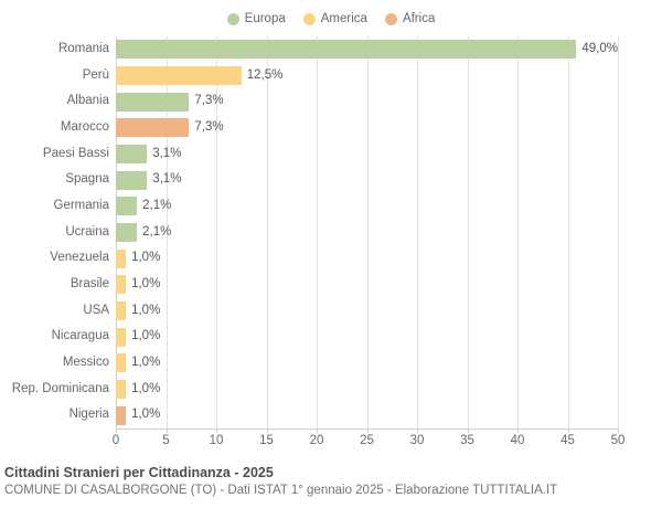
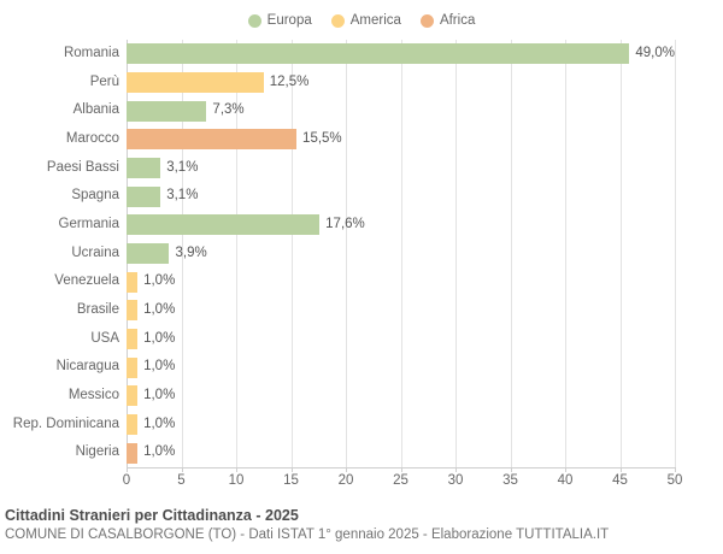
Marocco: 7,3% -> 15,5%
Germania: 2,1% -> 17,6%
Ucraina: 2,1% -> 3,9%
